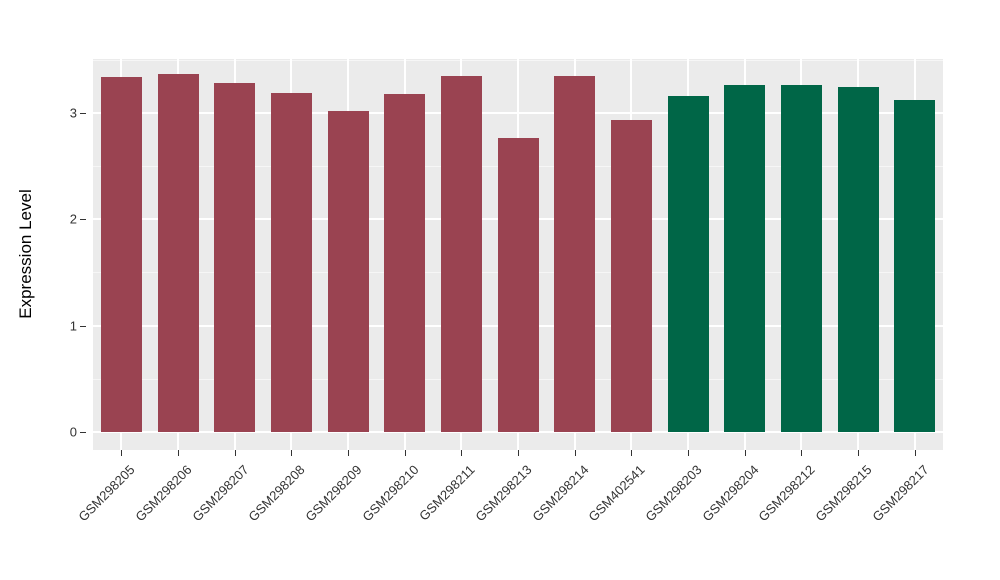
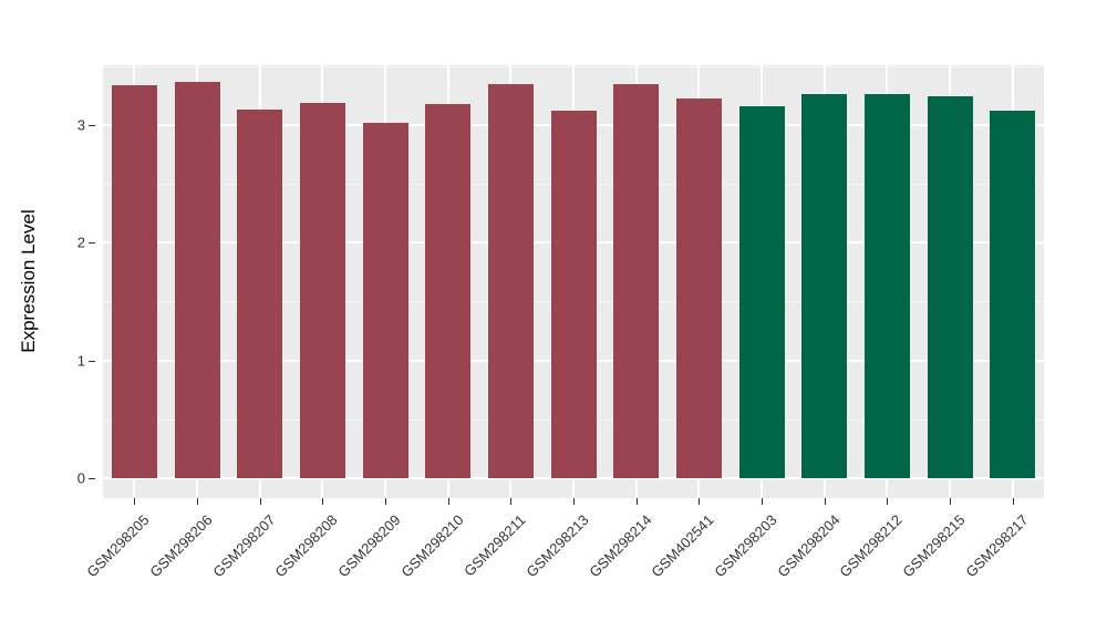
GSM298207: 3.28 -> 3.13
GSM298213: 2.76 -> 3.12
GSM402541: 2.93 -> 3.22
